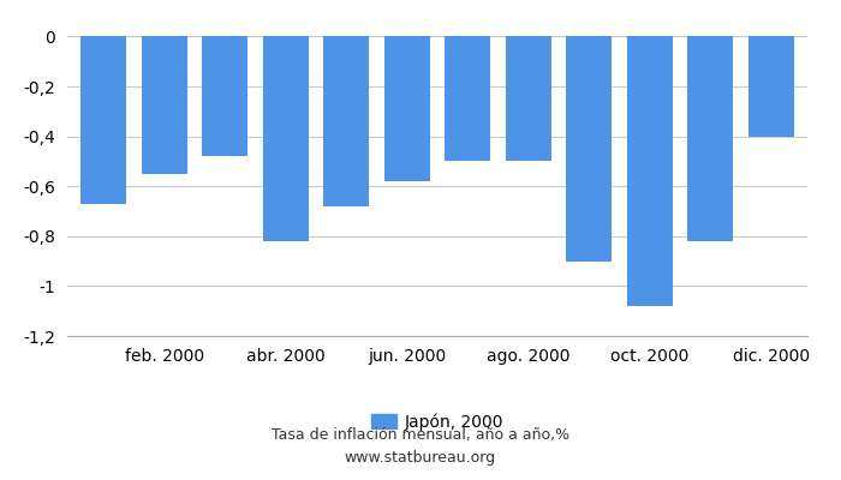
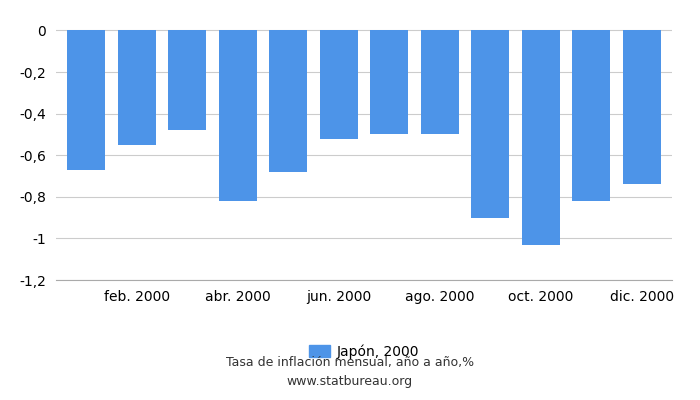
jun. 2000: -0,58 -> -0,52
oct. 2000: -1,08 -> -1,03
dic. 2000: -0,40 -> -0,74
